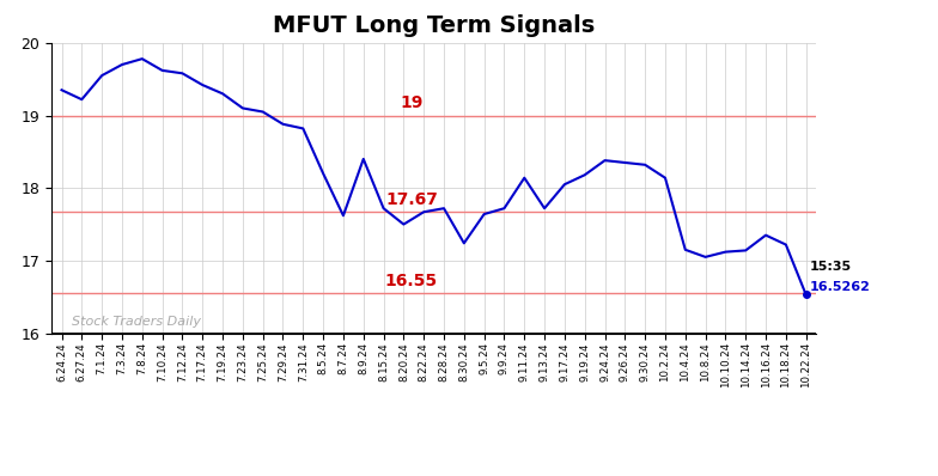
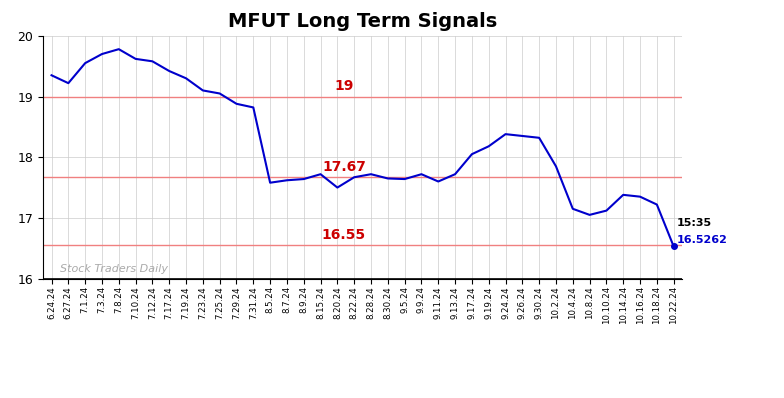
8.5.24: 18.20 -> 17.58
8.9.24: 18.40 -> 17.64
8.30.24: 17.24 -> 17.65
9.11.24: 18.14 -> 17.60
10.2.24: 18.14 -> 17.85
10.14.24: 17.14 -> 17.38
